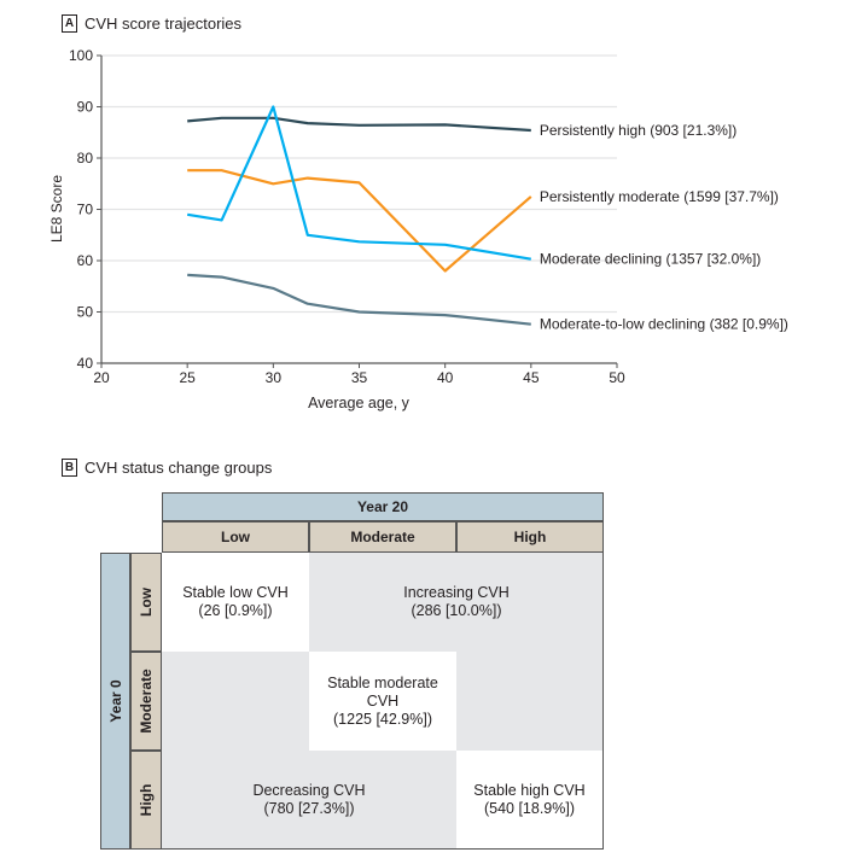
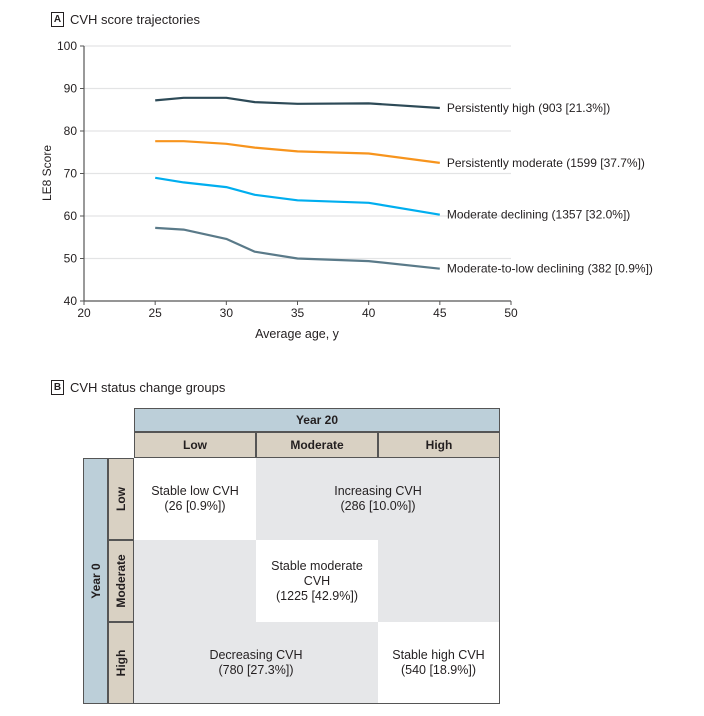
Persistently moderate (1599 [37.7%])/30: 75 -> 77
Moderate declining (1357 [32.0%])/30: 90 -> 67
Persistently moderate (1599 [37.7%])/40: 58 -> 75
